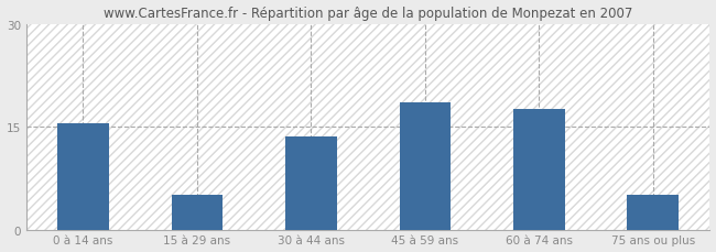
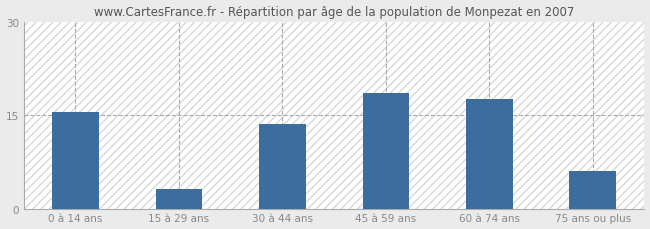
15 à 29 ans: 5.0 -> 3.2
75 ans ou plus: 5.0 -> 6.0
